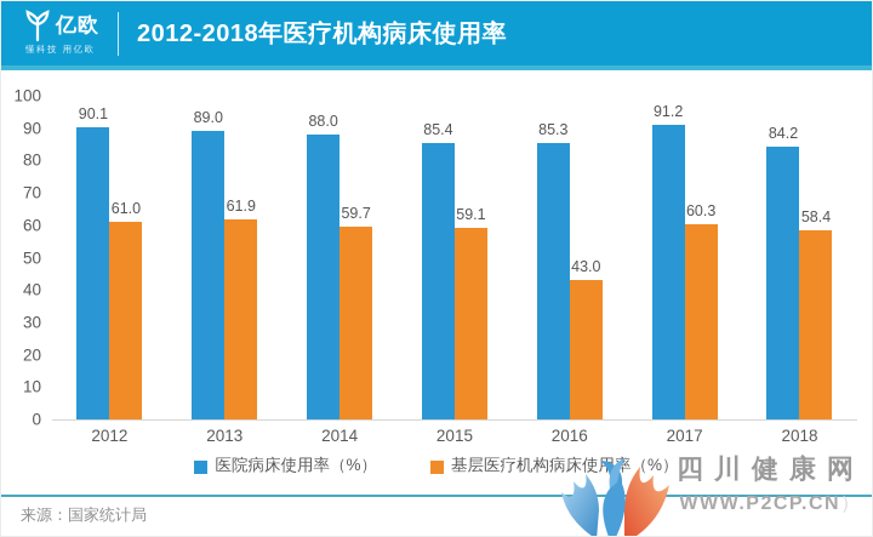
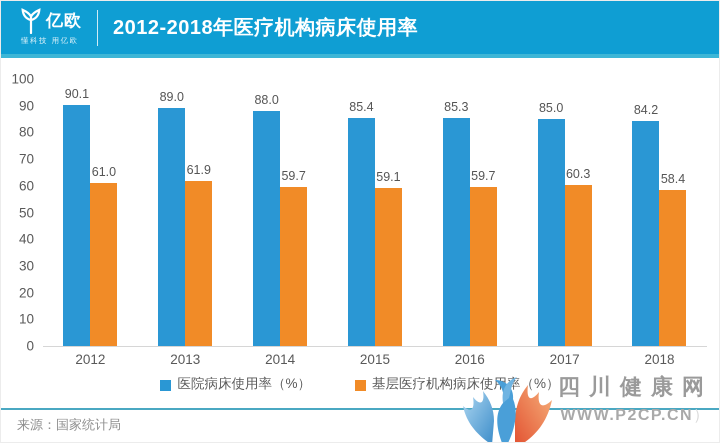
基层医疗机构病床使用率（%）/2016: 43.0 -> 59.7
医院病床使用率（%）/2017: 91.2 -> 85.0
